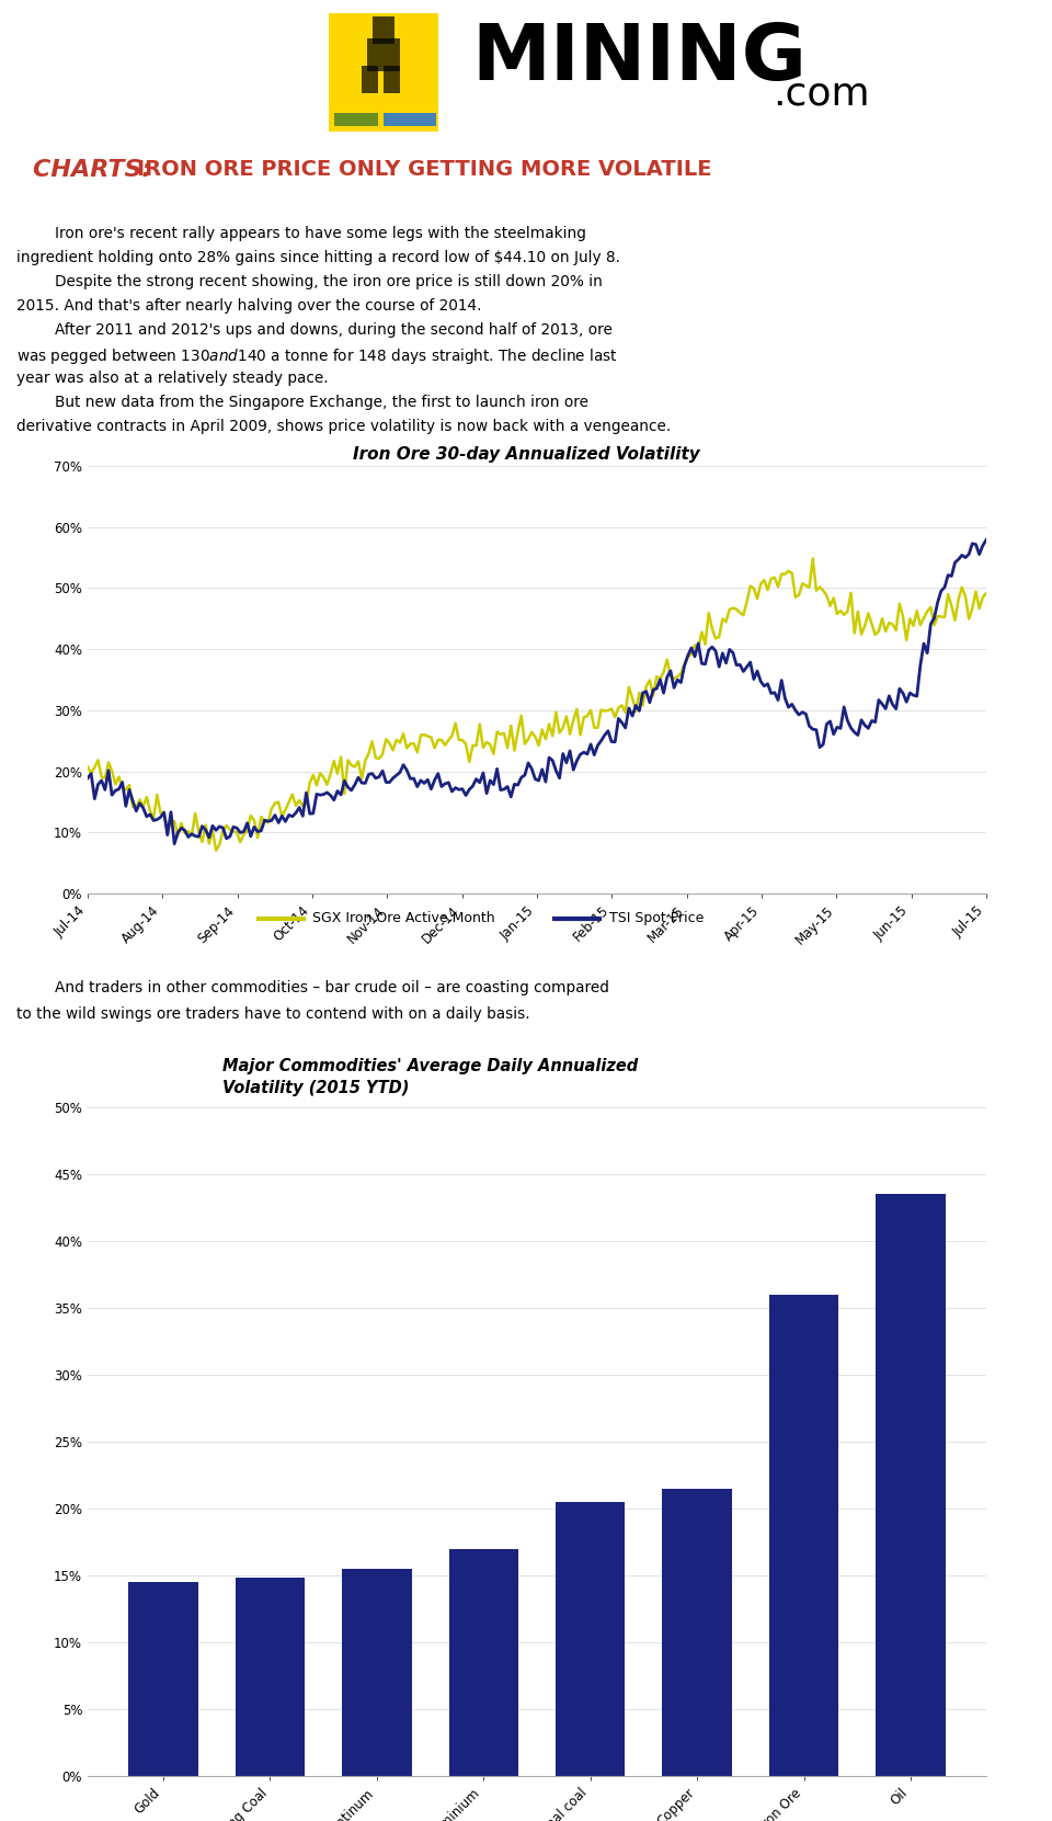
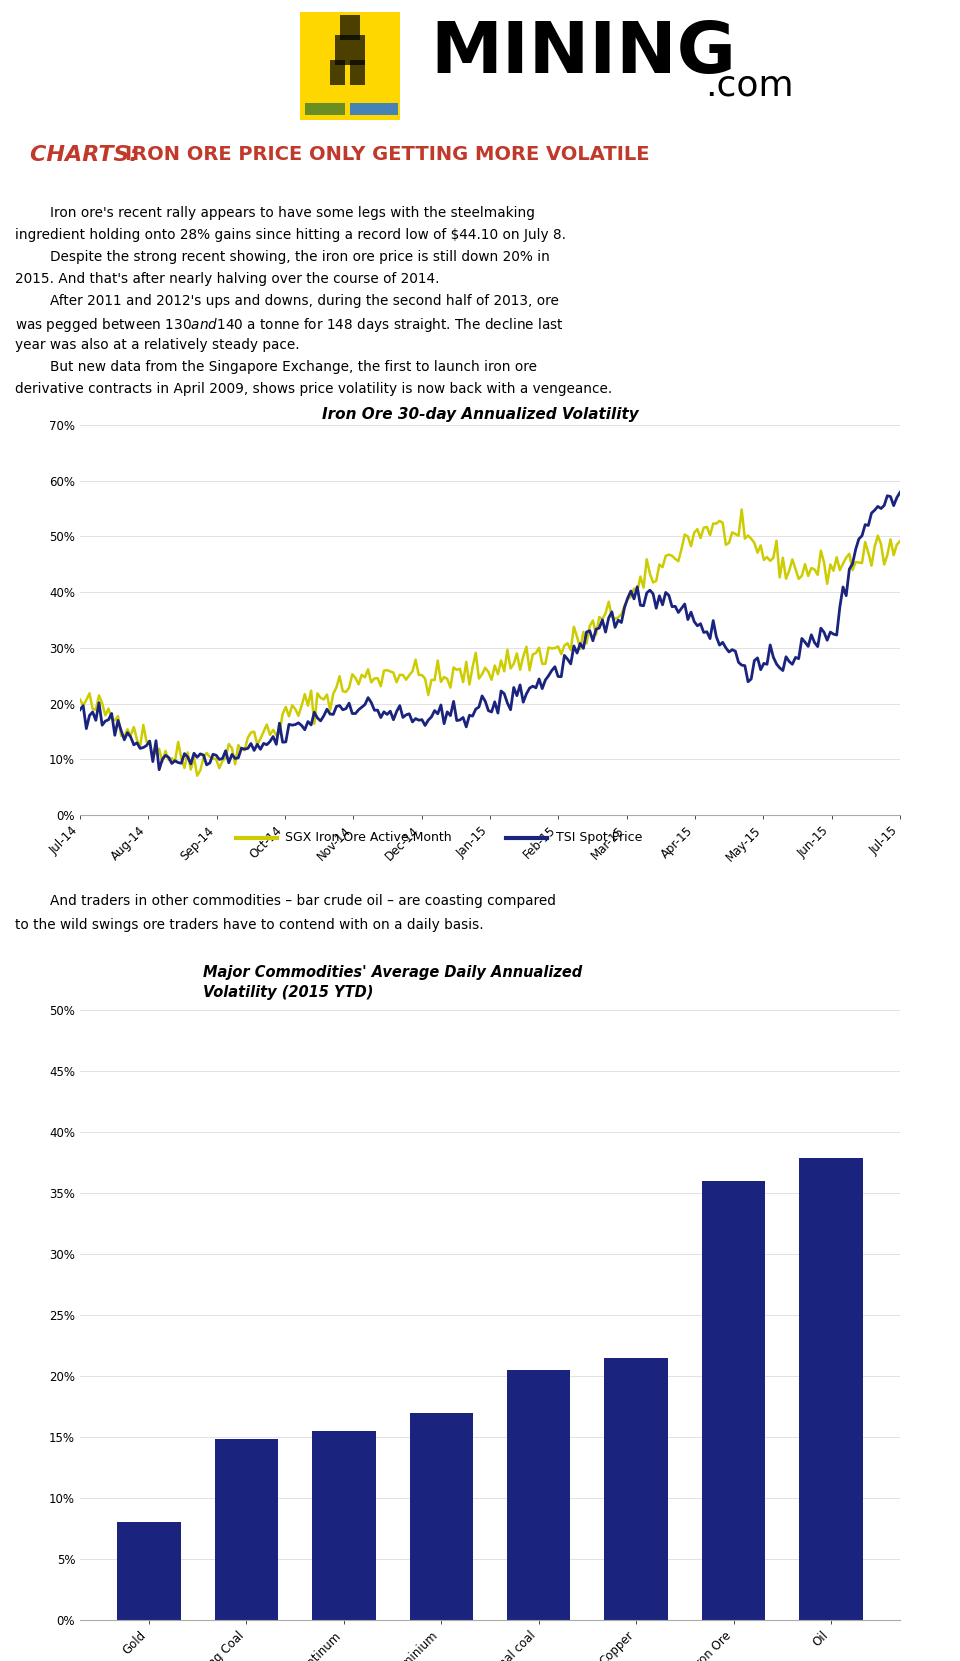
Gold: 14.5% -> 8.0%
Oil: 43.5% -> 37.9%
